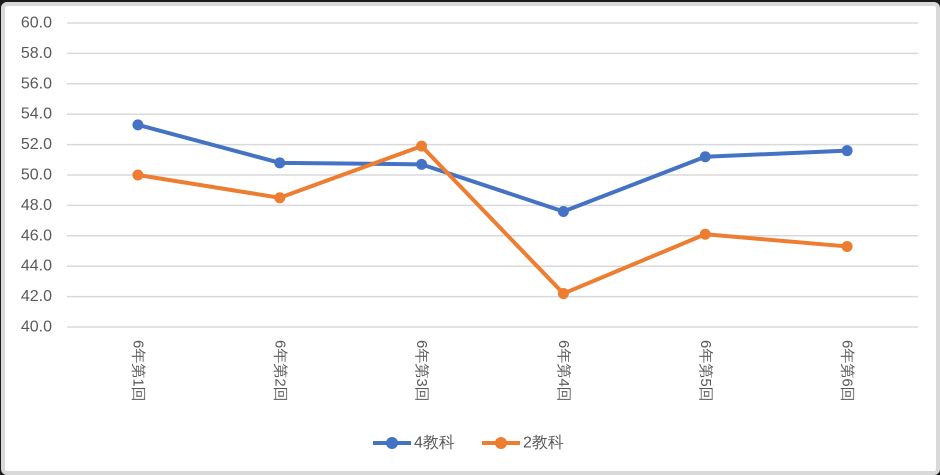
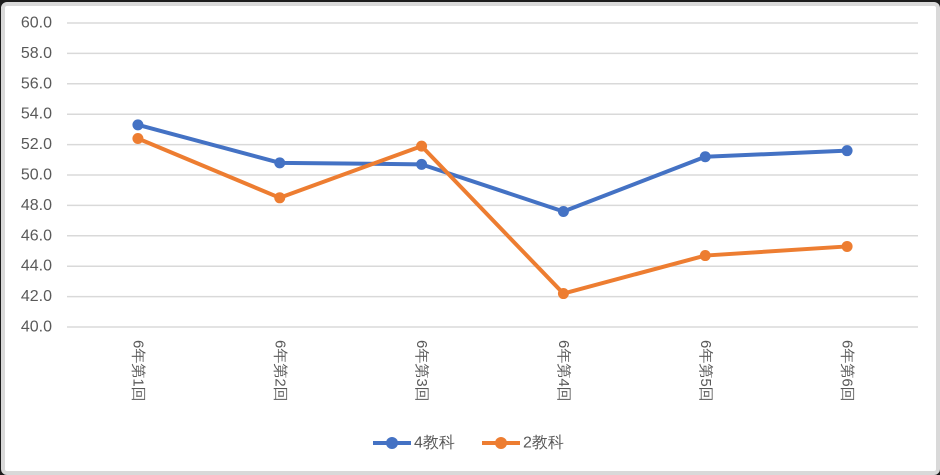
2教科/6年第1回: 50.0 -> 52.4
2教科/6年第5回: 46.1 -> 44.7
